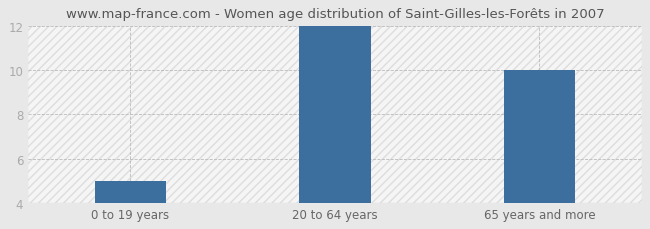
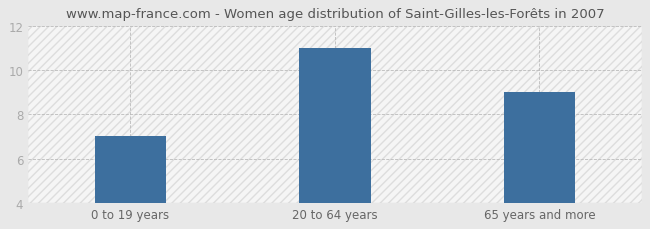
0 to 19 years: 5 -> 7
20 to 64 years: 12 -> 11
65 years and more: 10 -> 9
